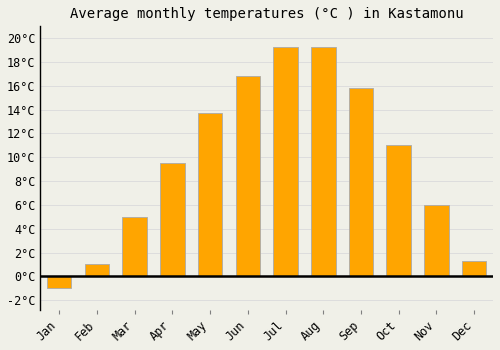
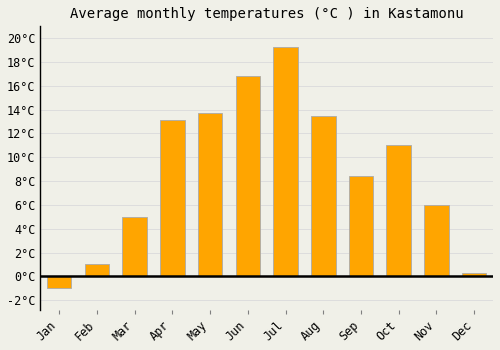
Apr: 9.5°C -> 13.1°C
Aug: 19.3°C -> 13.5°C
Sep: 15.8°C -> 8.4°C
Dec: 1.3°C -> 0.3°C
